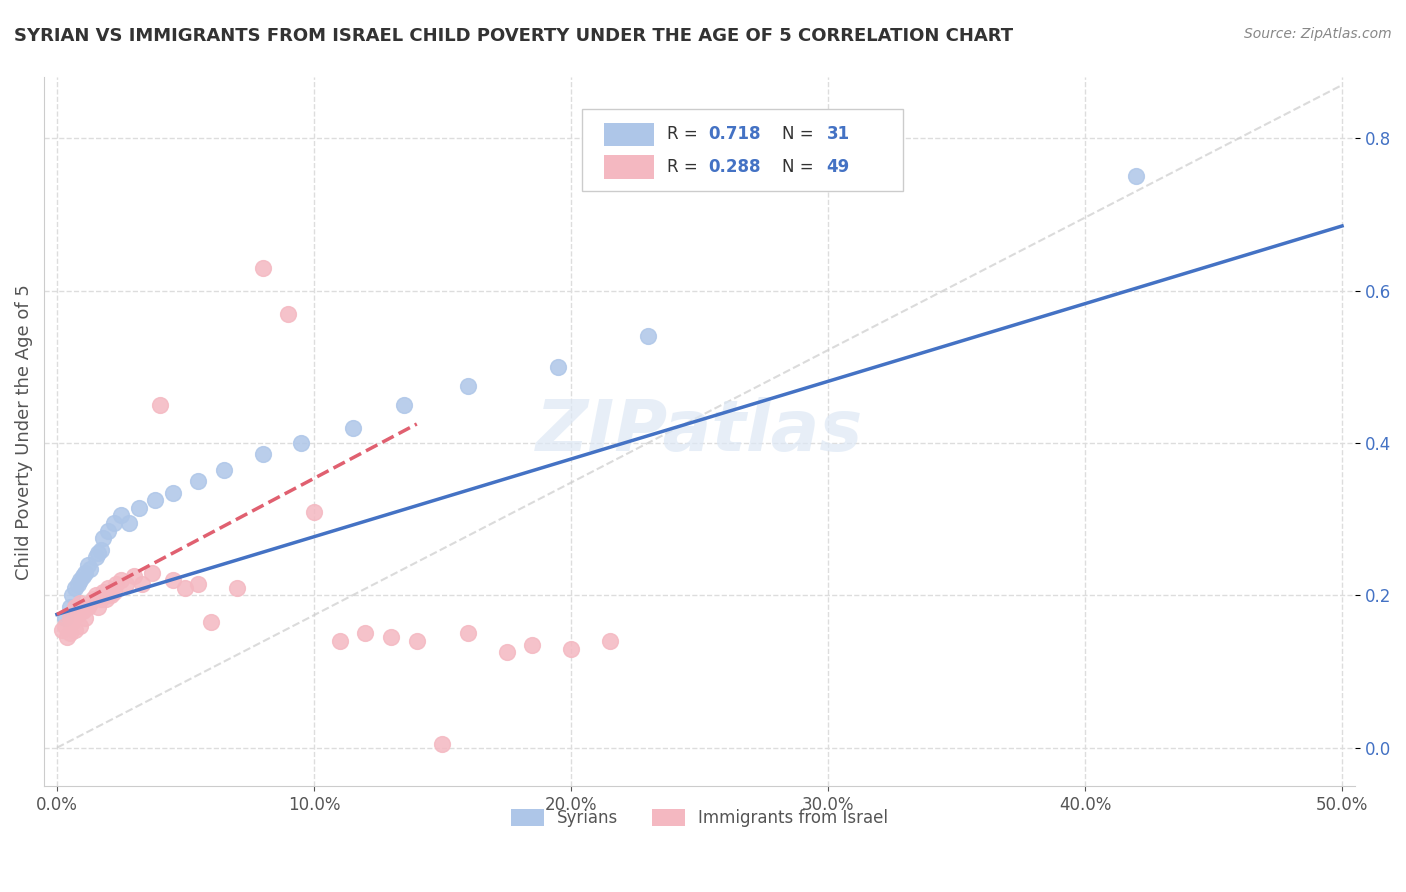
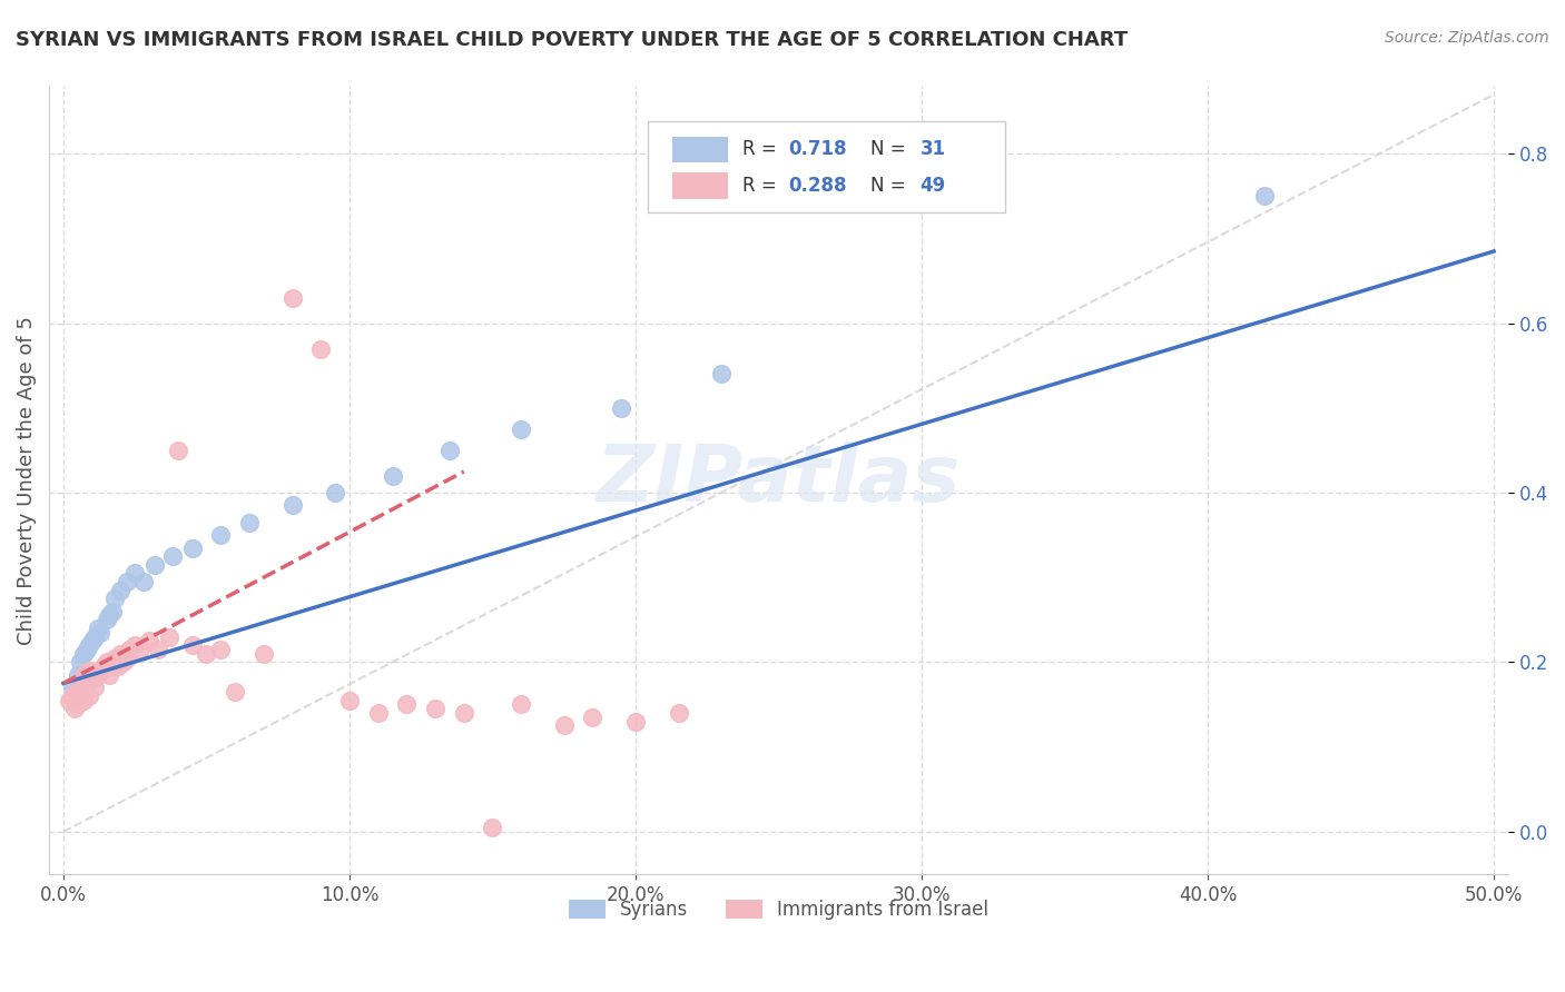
Immigrants from Israel/10.0%: 0.310 -> 0.155
